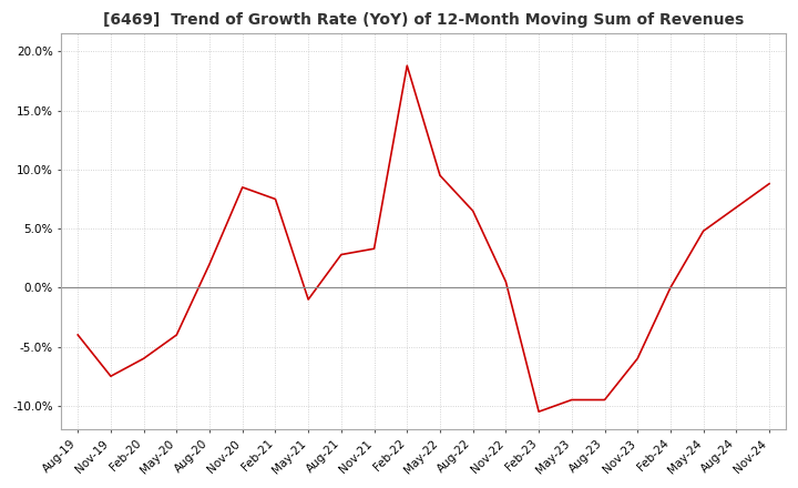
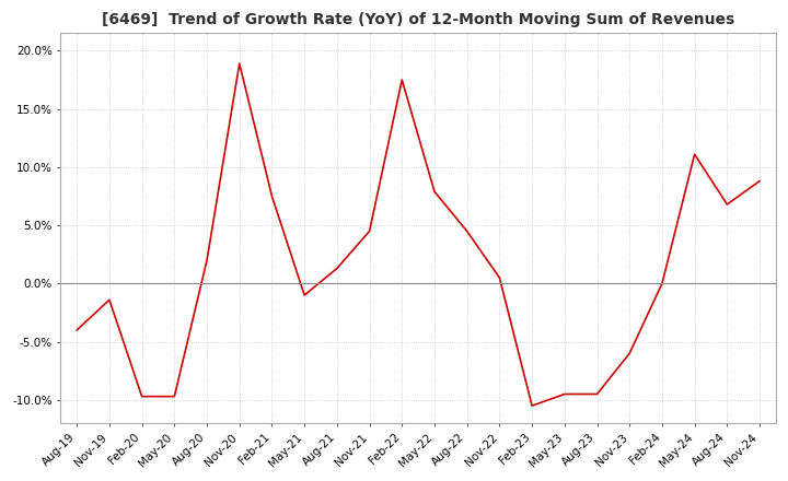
Nov-19: -7.5% -> -1.4%
Feb-20: -6.0% -> -9.7%
May-20: -4.0% -> -9.7%
Nov-20: 8.5% -> 18.9%
Aug-21: 2.8% -> 1.3%
Nov-21: 3.3% -> 4.5%
Feb-22: 18.8% -> 17.5%
May-22: 9.5% -> 7.9%
Aug-22: 6.5% -> 4.5%
May-24: 4.8% -> 11.1%
